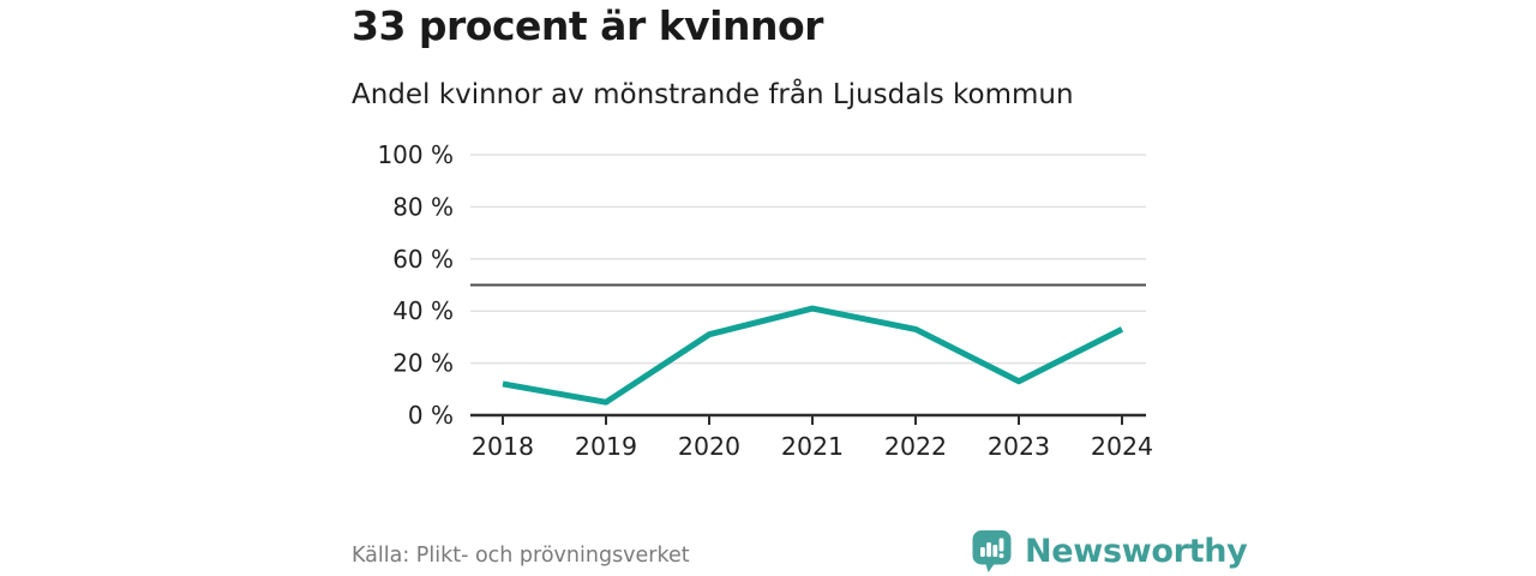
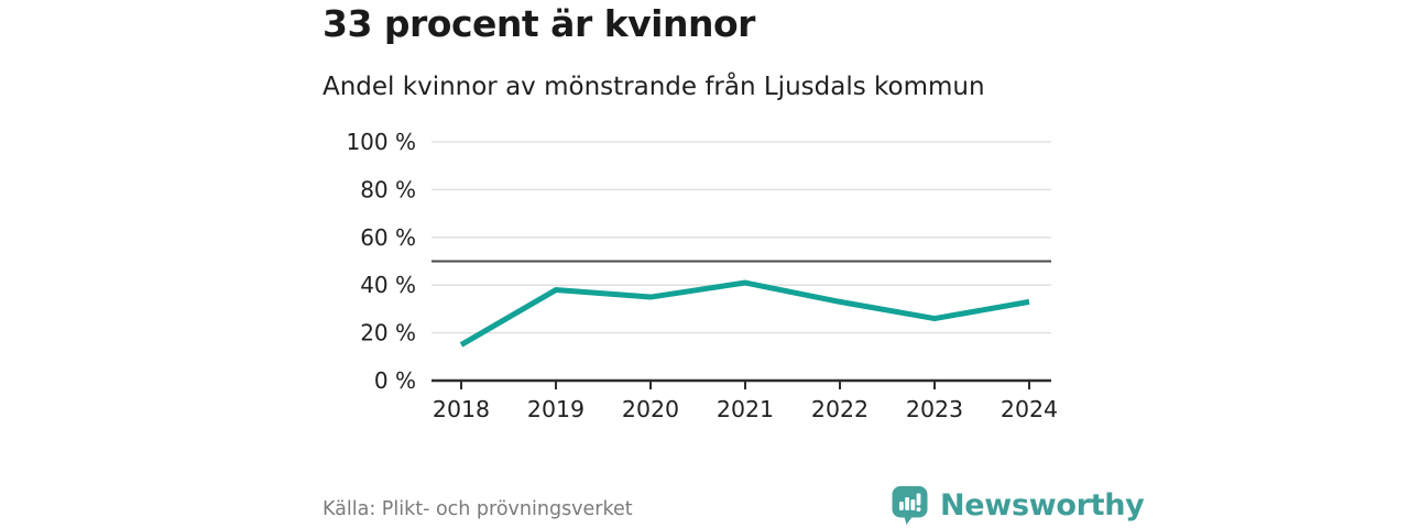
2018: 12% -> 15%
2019: 5% -> 38%
2020: 31% -> 35%
2023: 13% -> 26%
